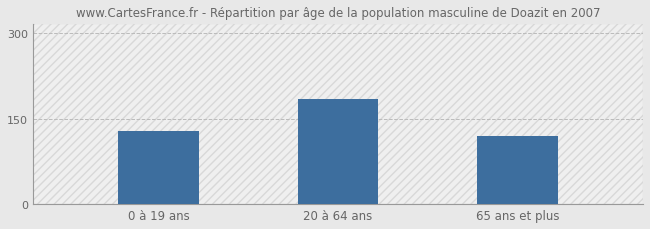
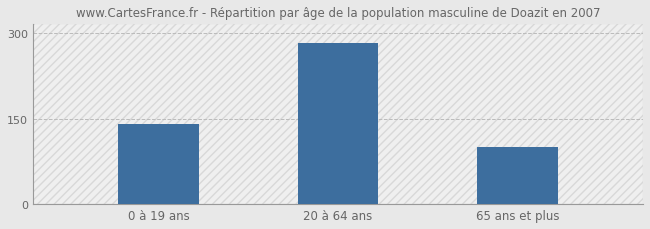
0 à 19 ans: 128 -> 140
20 à 64 ans: 184 -> 283
65 ans et plus: 120 -> 100
